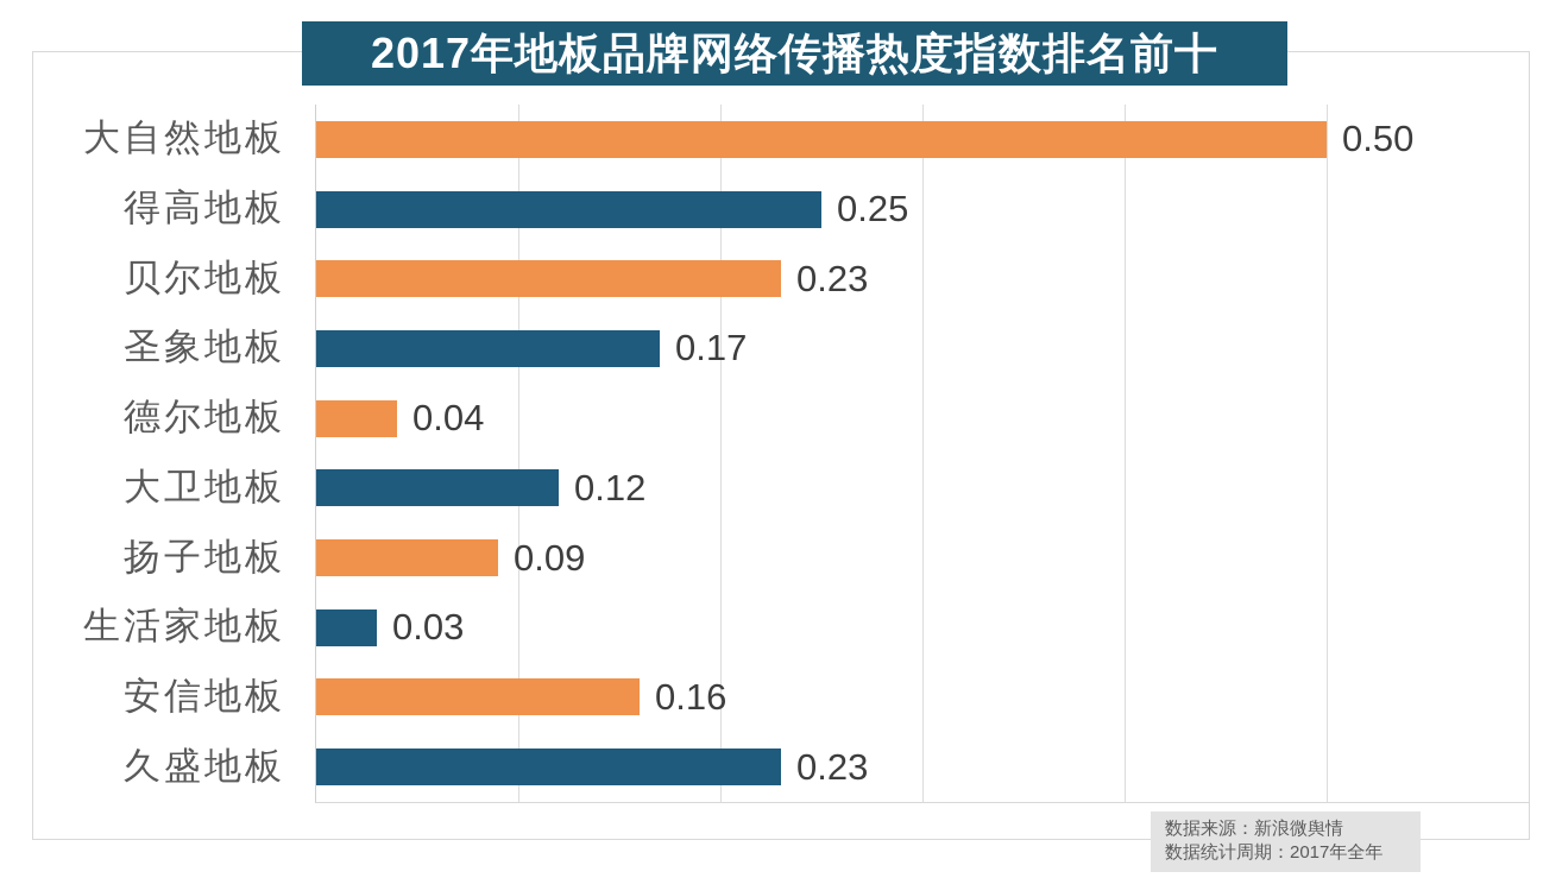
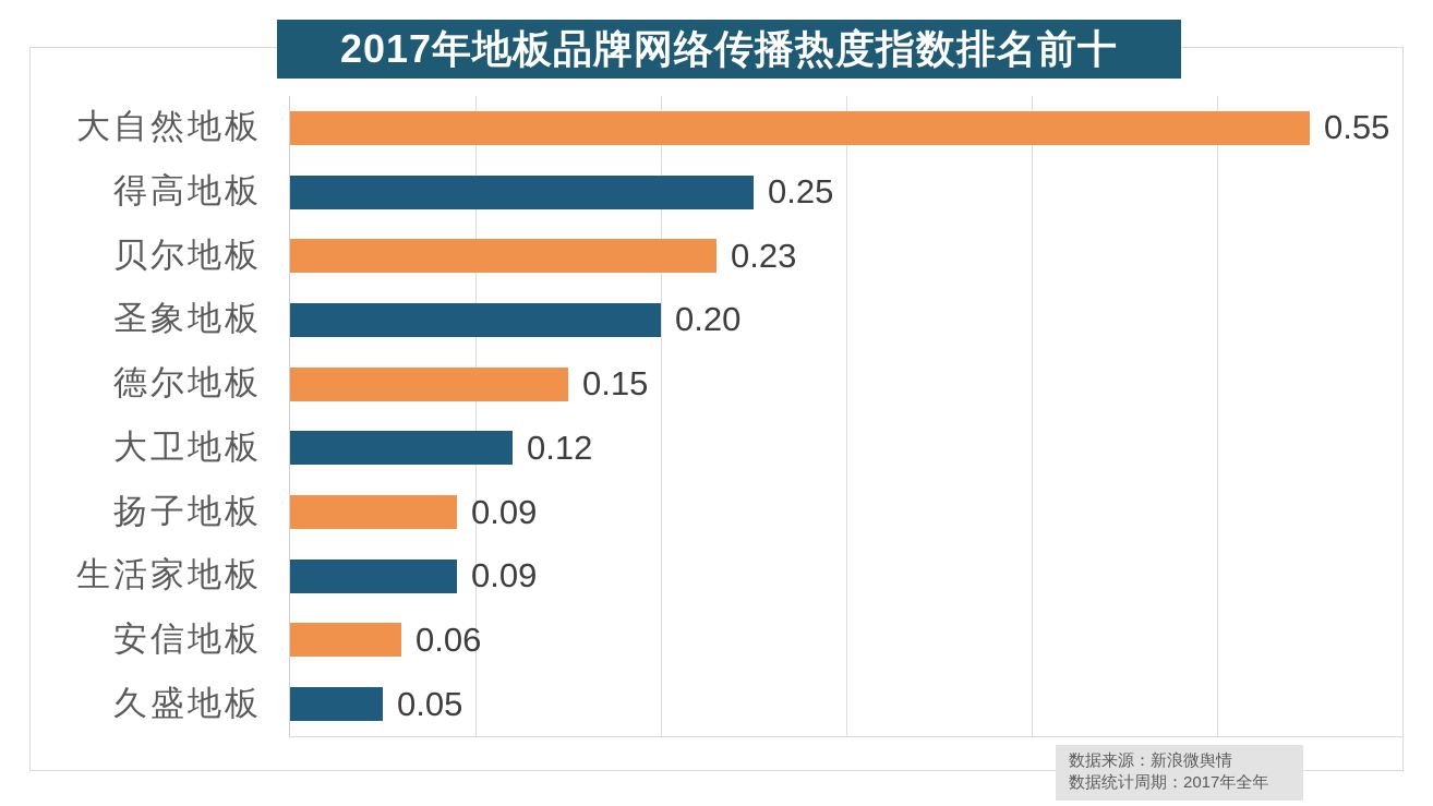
大自然地板: 0.50 -> 0.55
圣象地板: 0.17 -> 0.20
德尔地板: 0.04 -> 0.15
生活家地板: 0.03 -> 0.09
安信地板: 0.16 -> 0.06
久盛地板: 0.23 -> 0.05
